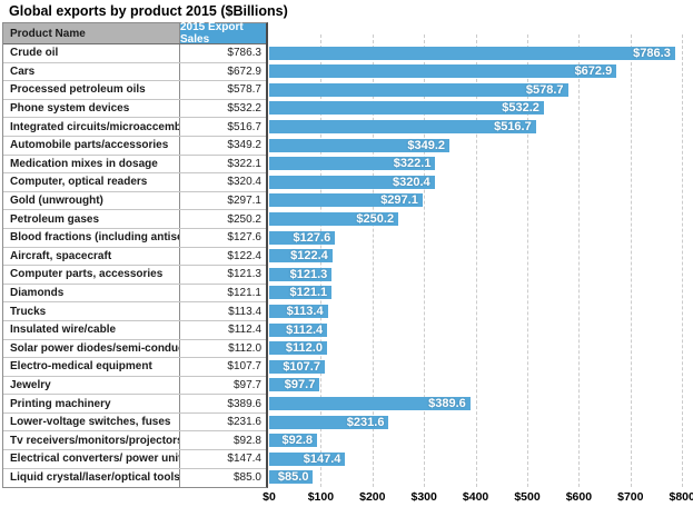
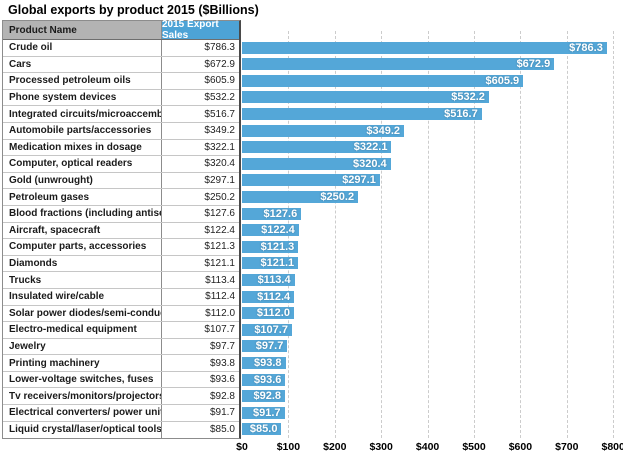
Processed petroleum oils: $578.7 -> $605.9
Printing machinery: $389.6 -> $93.8
Lower-voltage switches, fuses: $231.6 -> $93.6
Electrical converters/ power units: $147.4 -> $91.7
